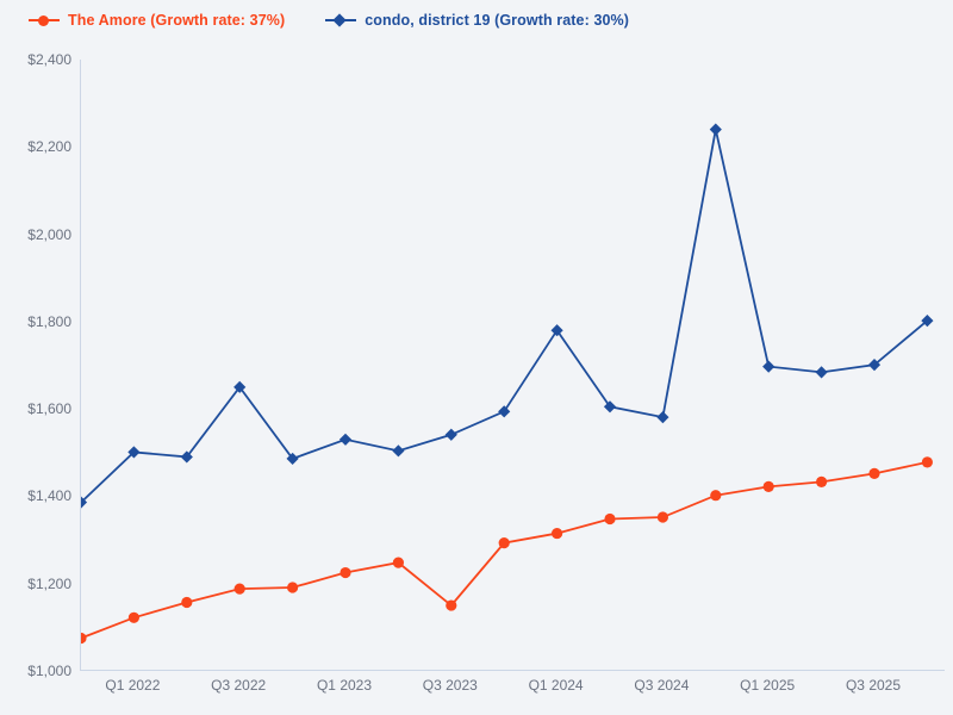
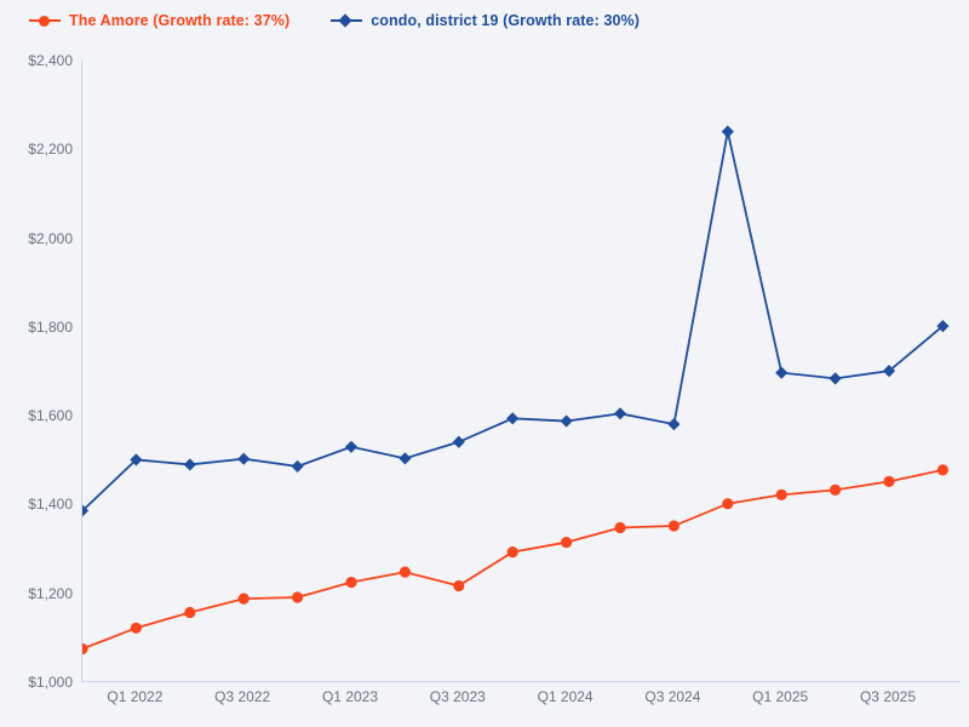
condo, district 19 (Growth rate: 30%)/Q3 2022: $1650 -> $1500
The Amore (Growth rate: 37%)/Q3 2023: $1150 -> $1220
condo, district 19 (Growth rate: 30%)/Q1 2024: $1780 -> $1590
